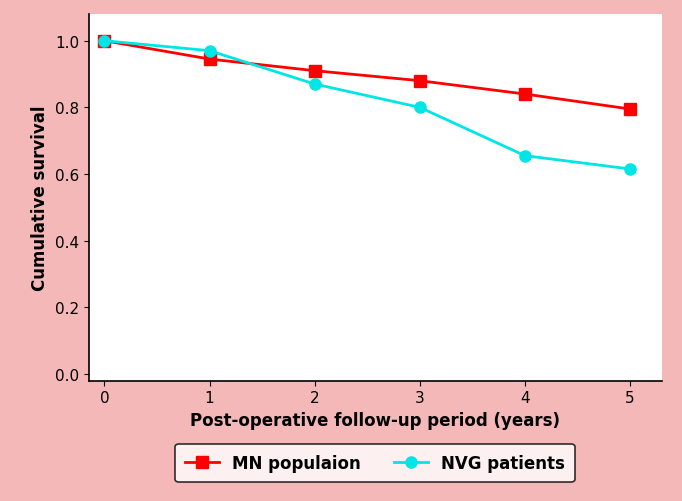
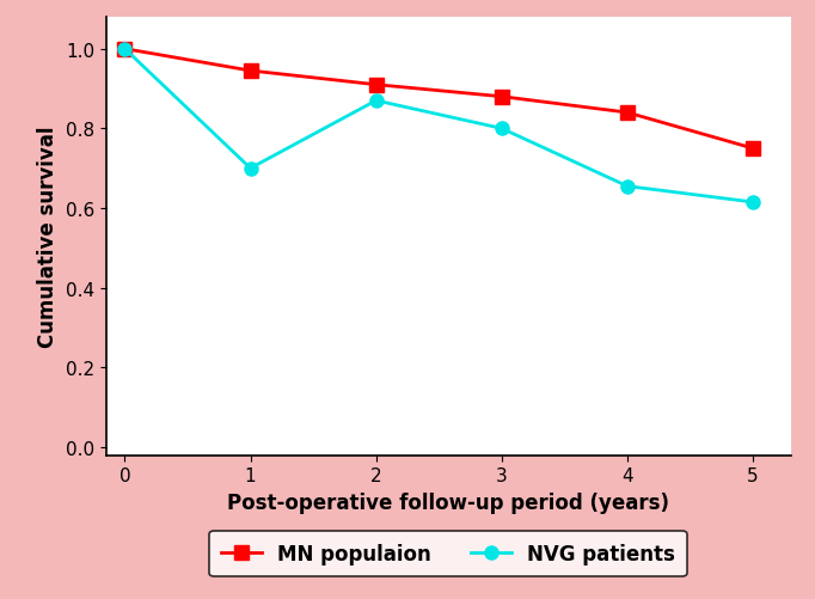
NVG patients/1: 0.970 -> 0.700
MN populaion/5: 0.795 -> 0.750
